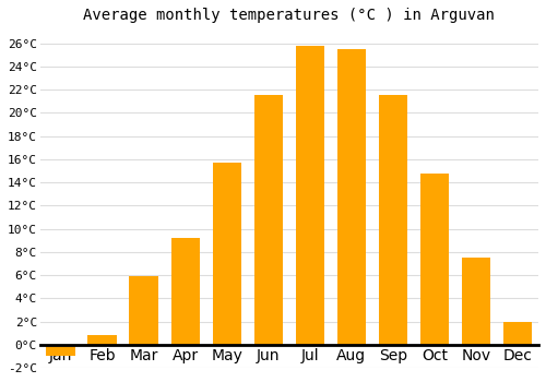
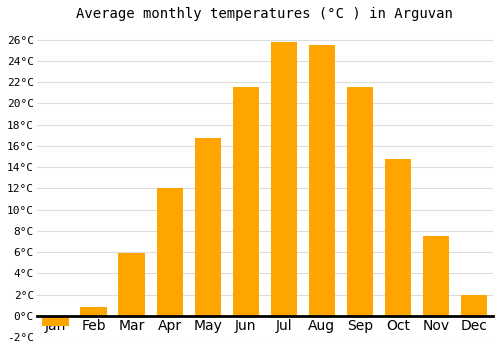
Apr: 9.2°C -> 12.0°C
May: 15.7°C -> 16.7°C
